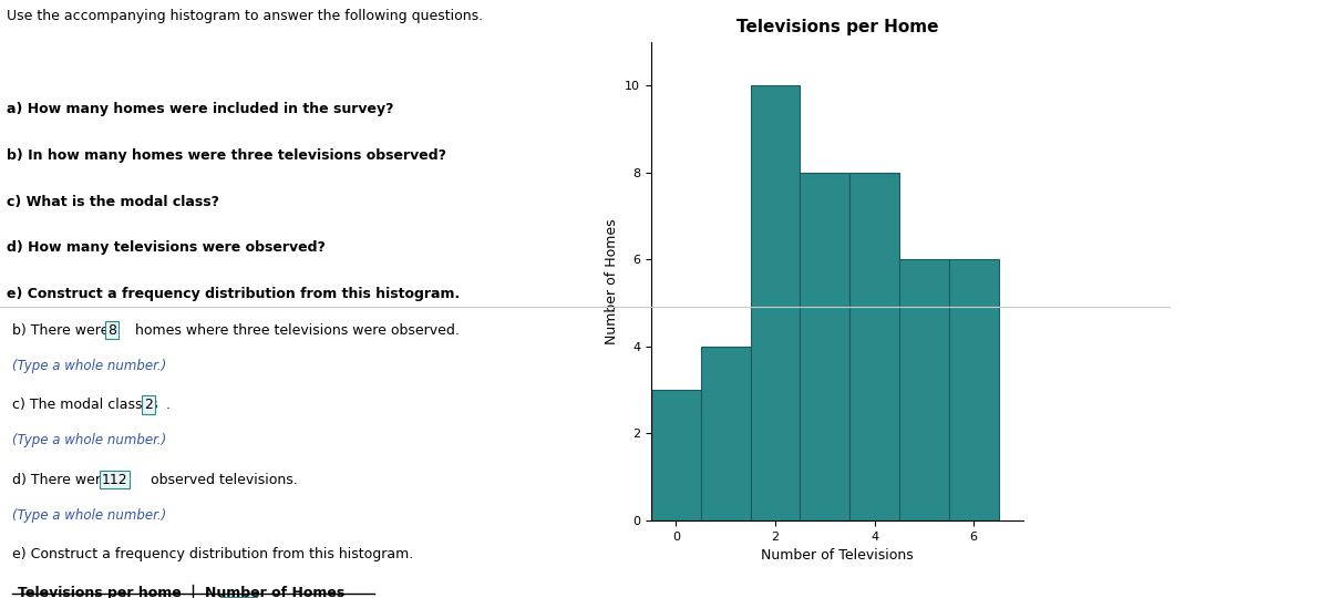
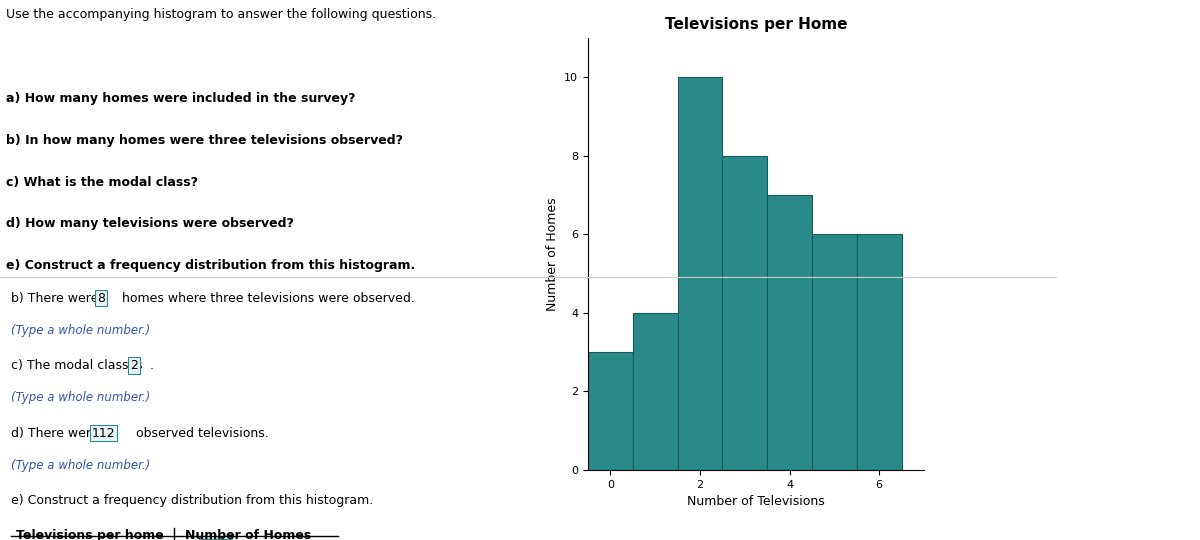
4: 8 -> 7
